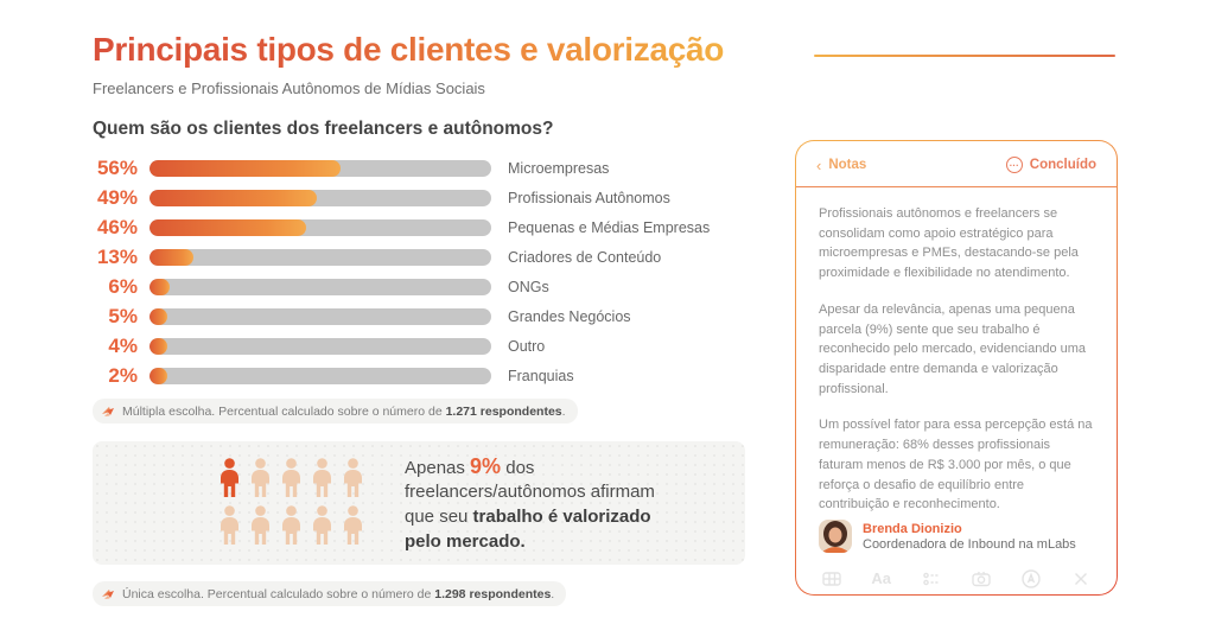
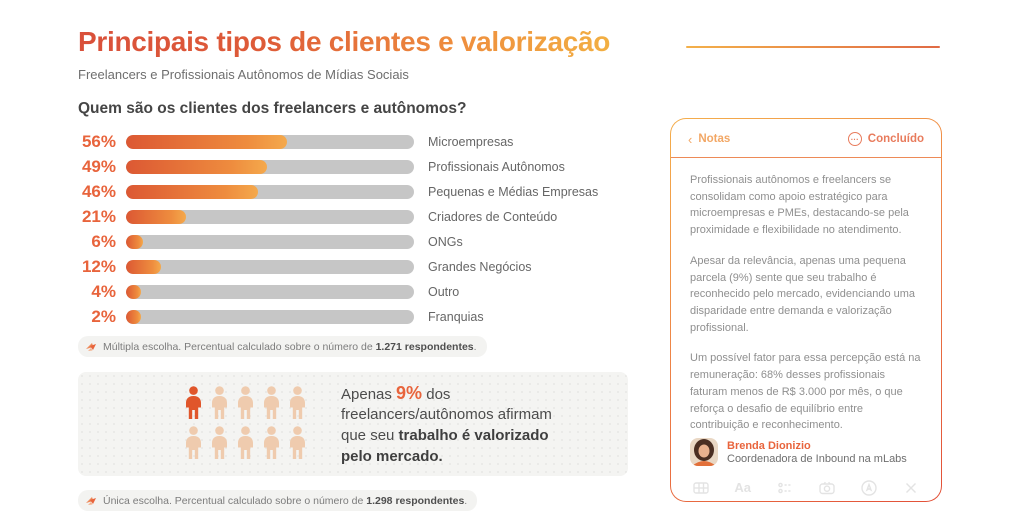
Criadores de Conteúdo: 13% -> 21%
Grandes Negócios: 5% -> 12%
